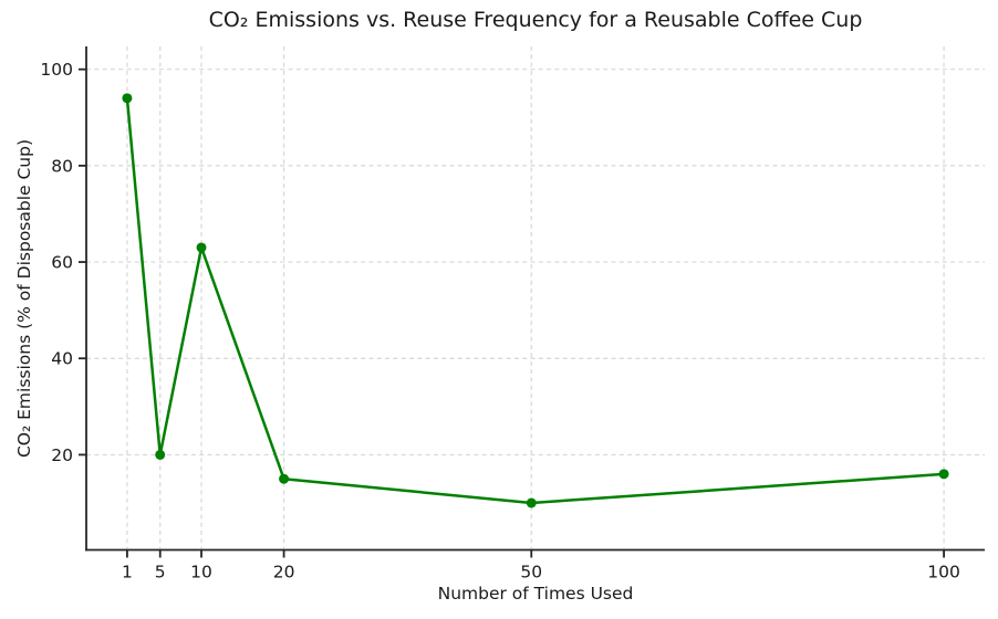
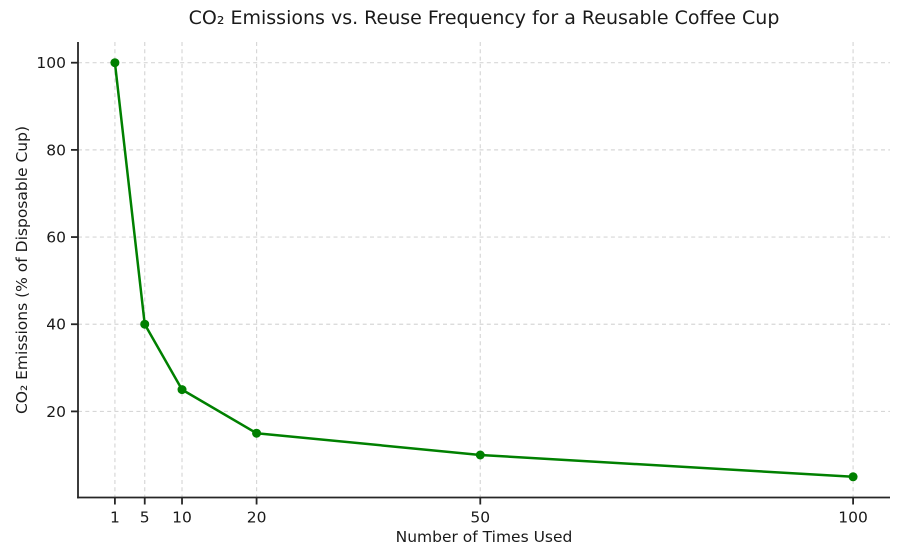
1: 94 -> 100
5: 20 -> 40
10: 63 -> 25
100: 16 -> 5
